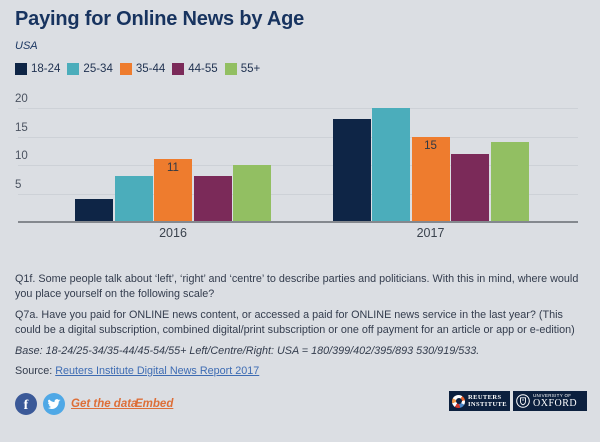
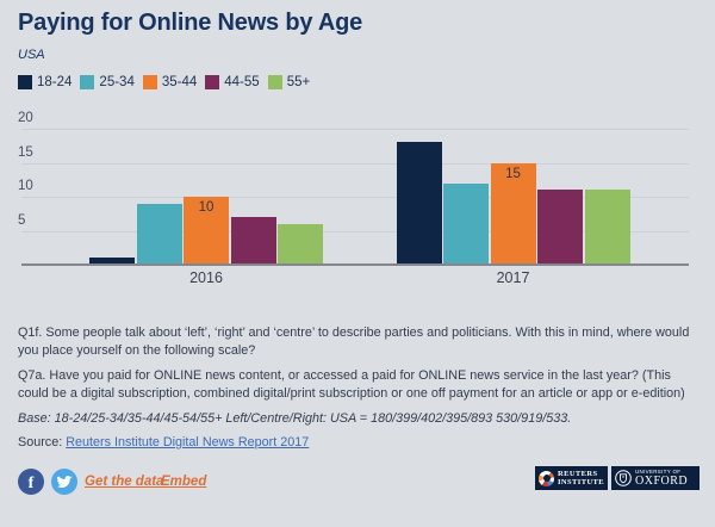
18-24/2016: 4 -> 1
25-34/2016: 8 -> 9
35-44/2016: 11 -> 10
44-55/2016: 8 -> 7
55+/2016: 10 -> 6
25-34/2017: 20 -> 12
44-55/2017: 12 -> 11
55+/2017: 14 -> 11
